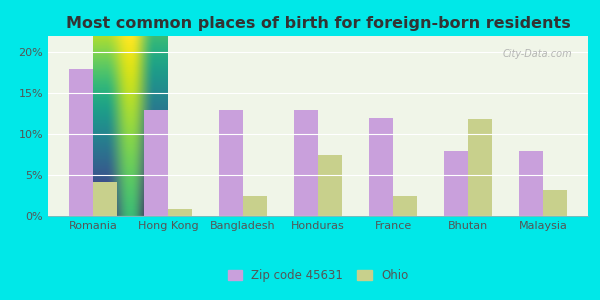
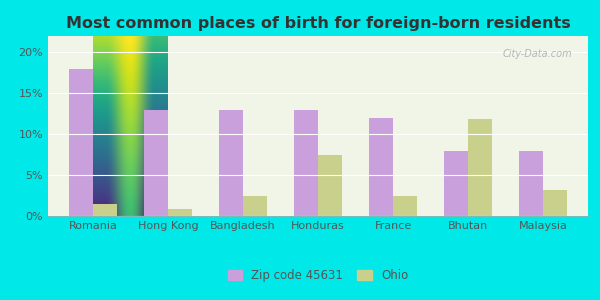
Ohio/Romania: 4.2% -> 1.5%
